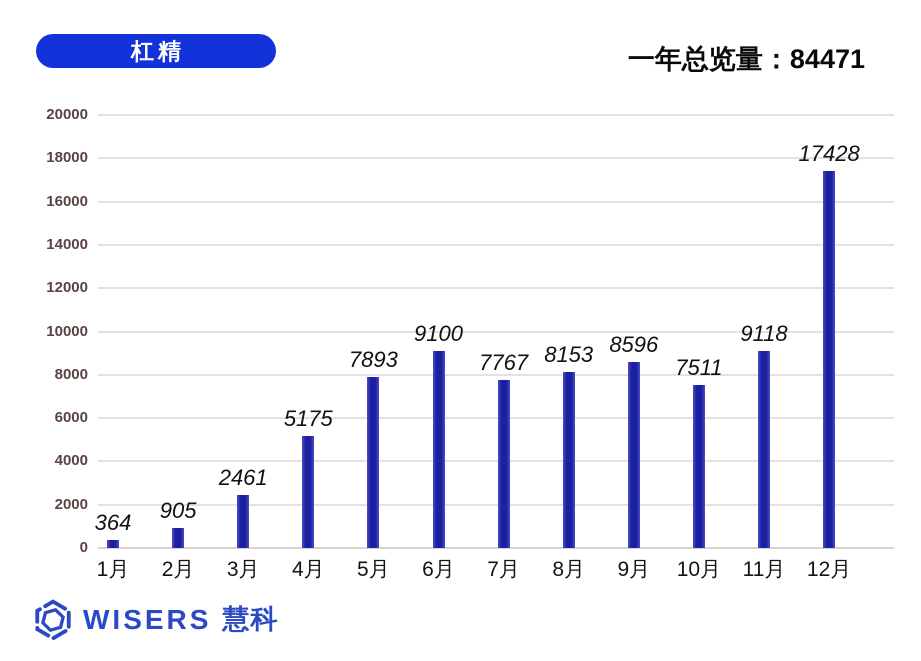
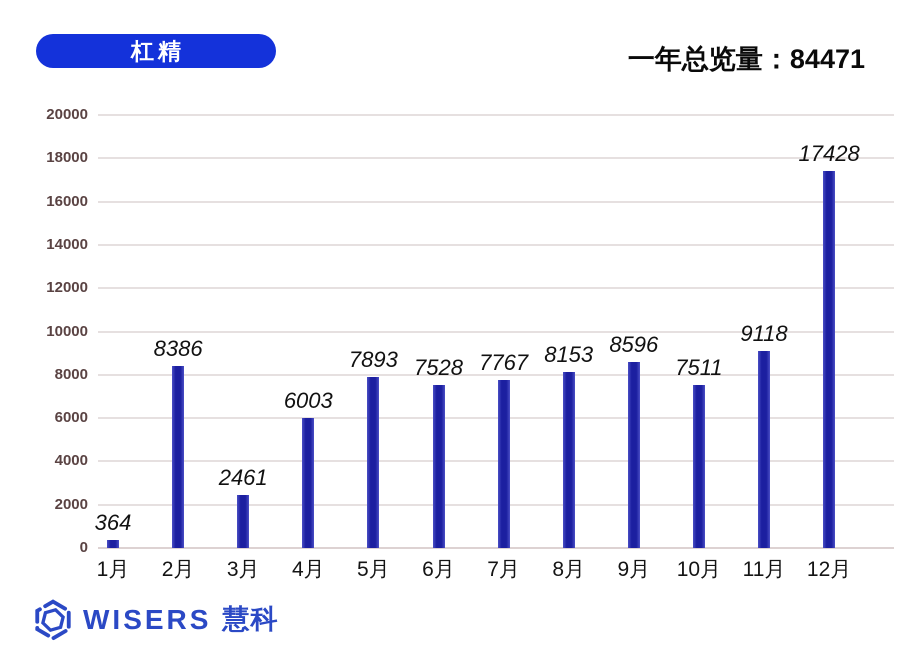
2月: 905 -> 8386
4月: 5175 -> 6003
6月: 9100 -> 7528
